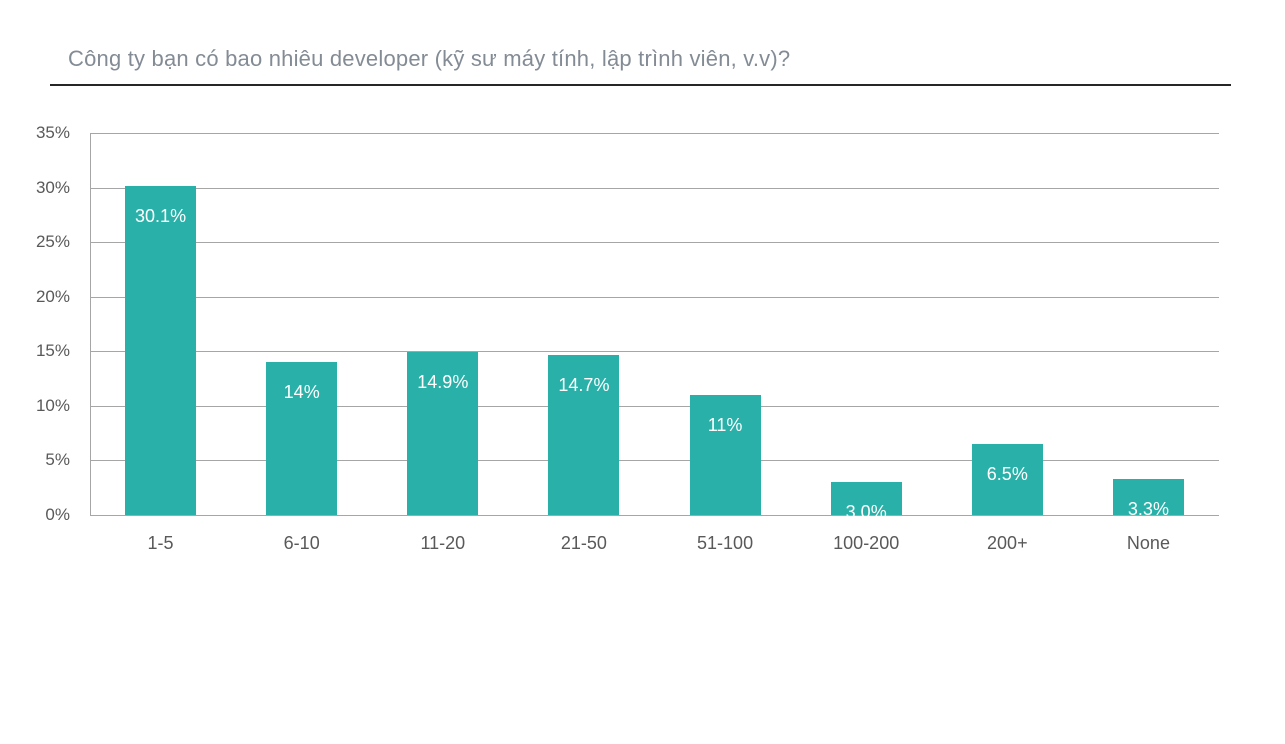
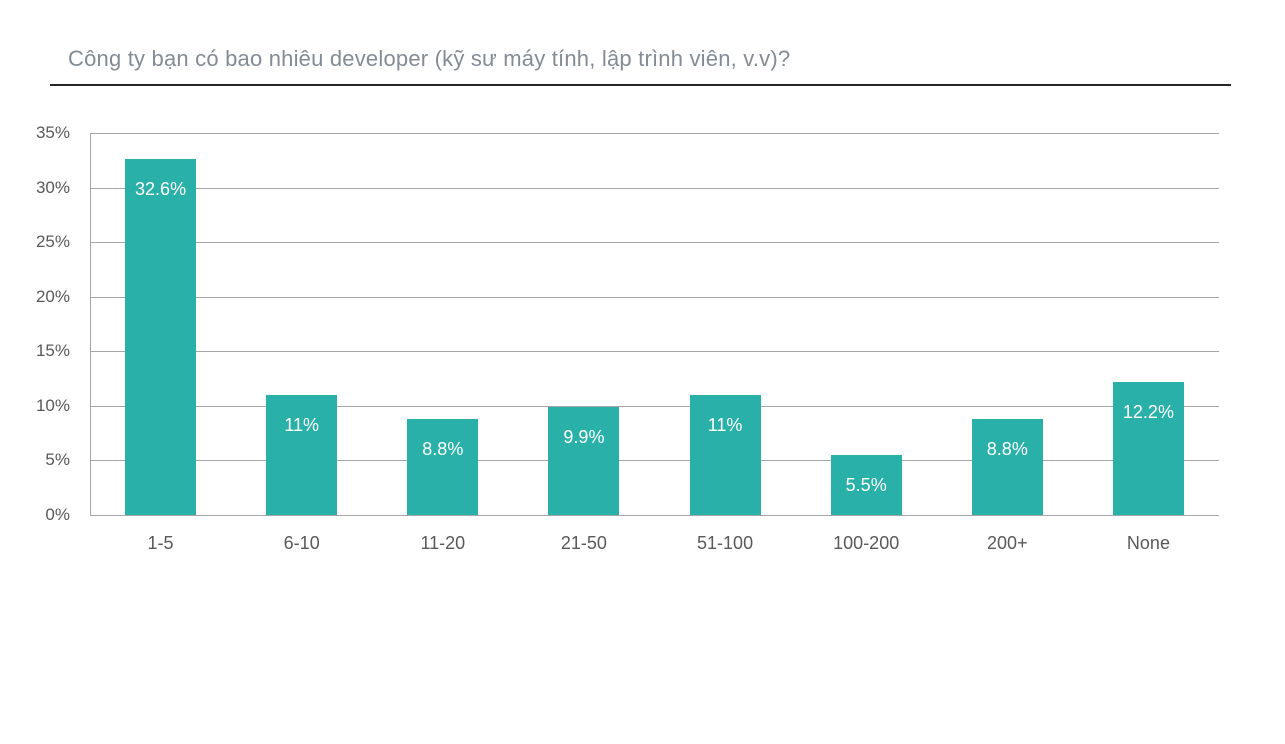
1-5: 30.1% -> 32.6%
6-10: 14% -> 11%
11-20: 14.9% -> 8.8%
21-50: 14.7% -> 9.9%
100-200: 3.0% -> 5.5%
200+: 6.5% -> 8.8%
None: 3.3% -> 12.2%
